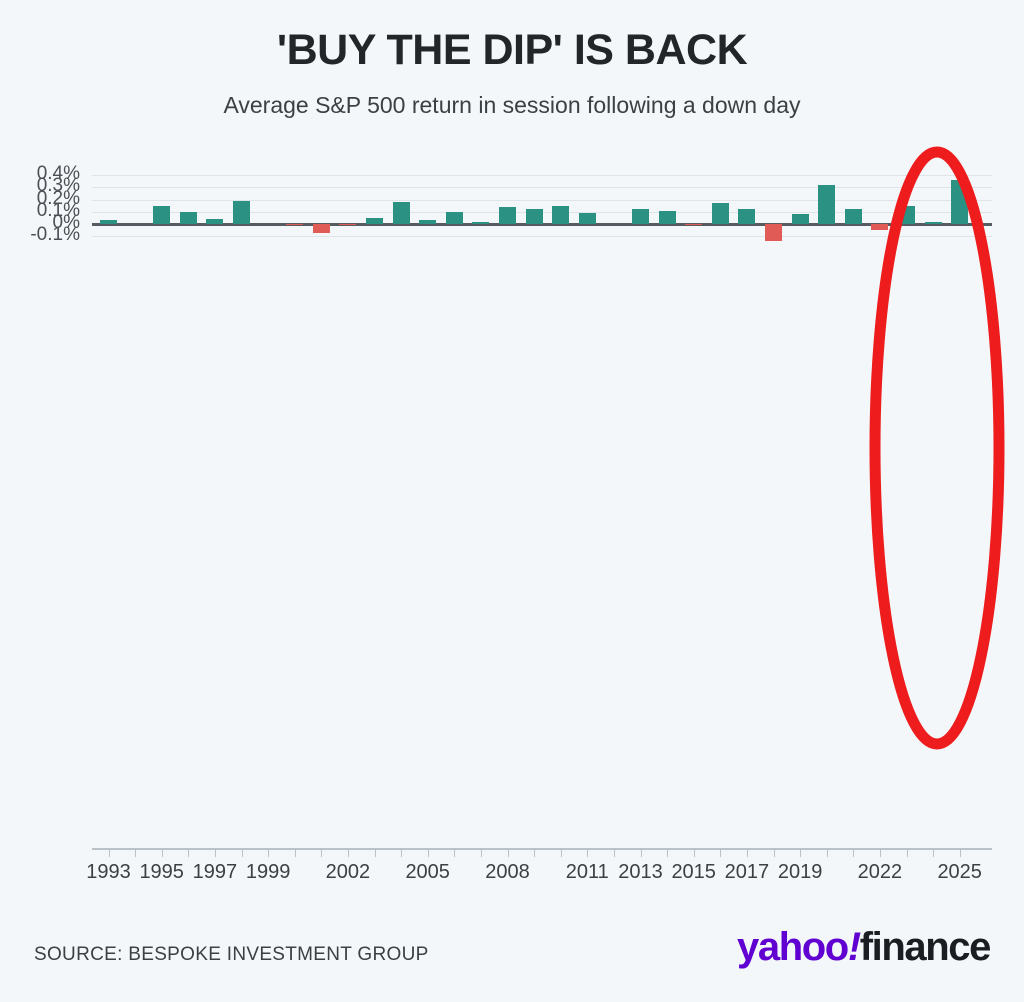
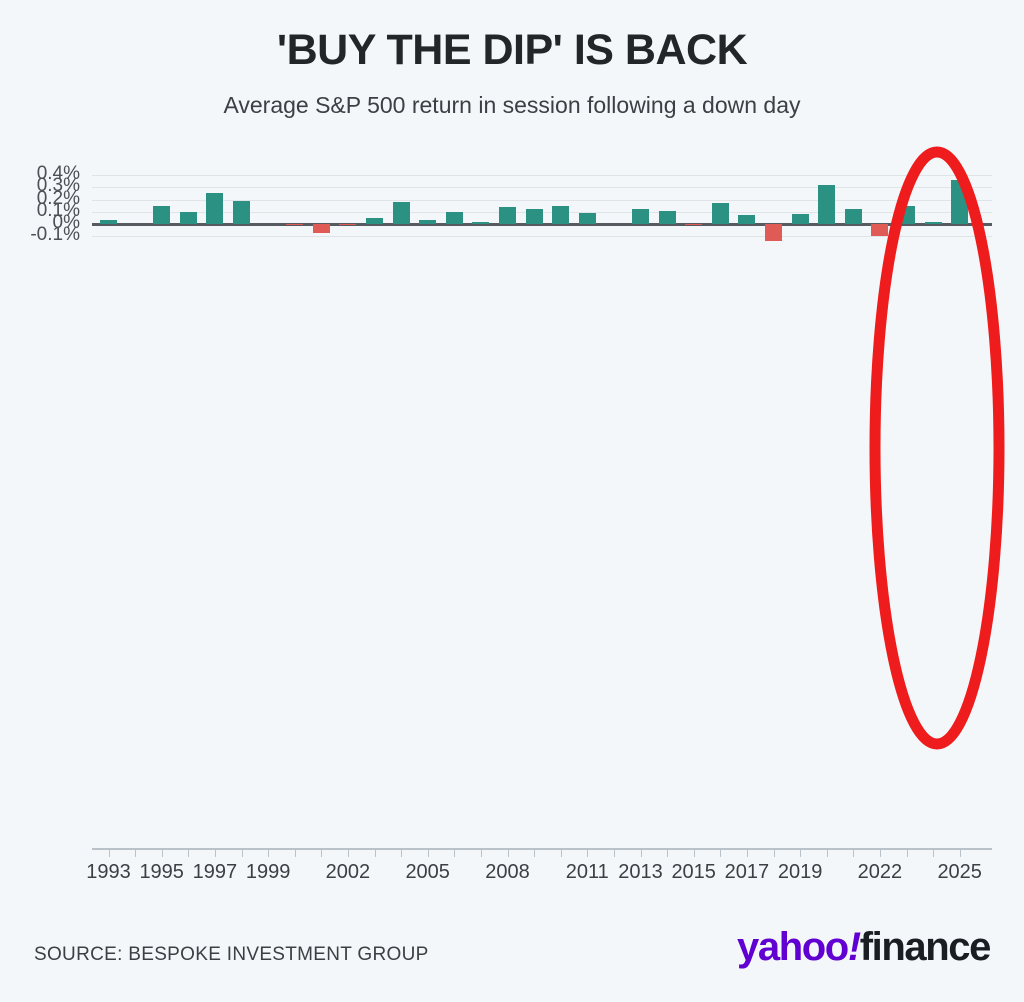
1997: 0.04% -> 0.25%
2017: 0.12% -> 0.07%
2022: -0.05% -> -0.10%
